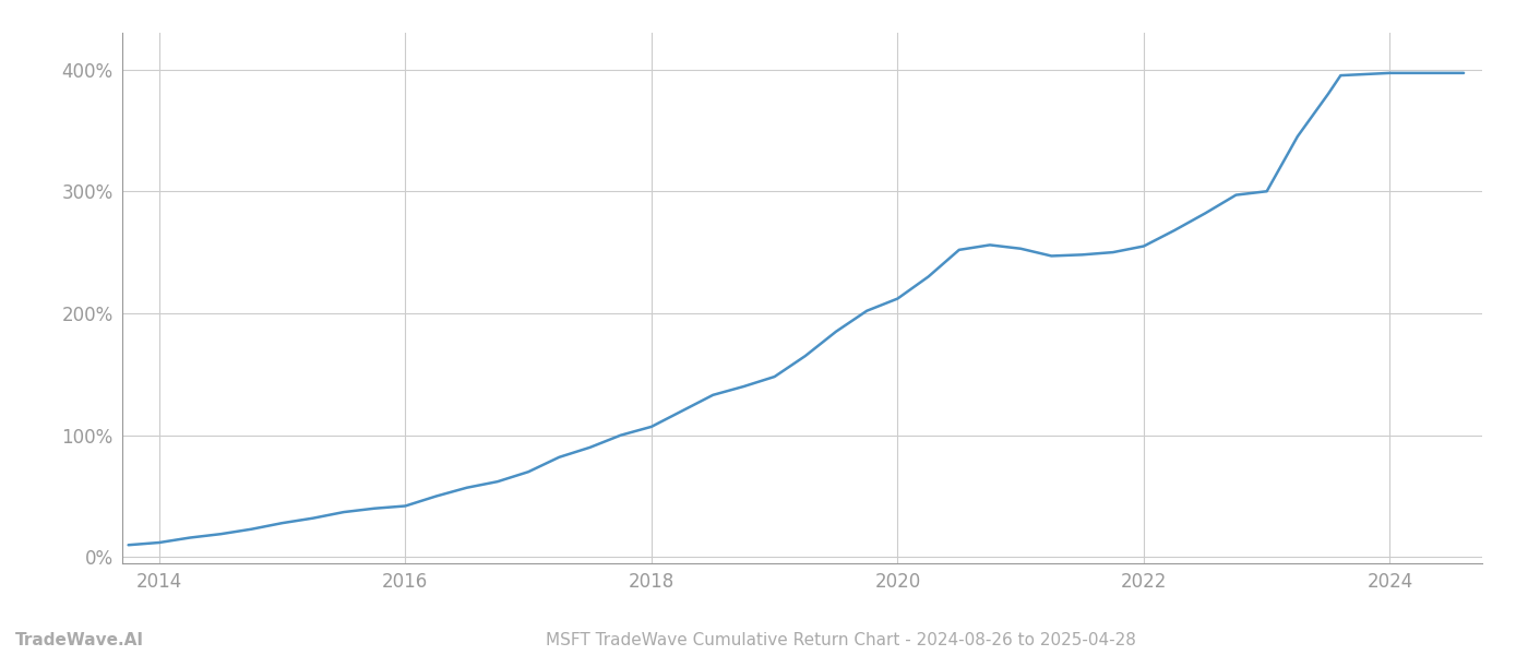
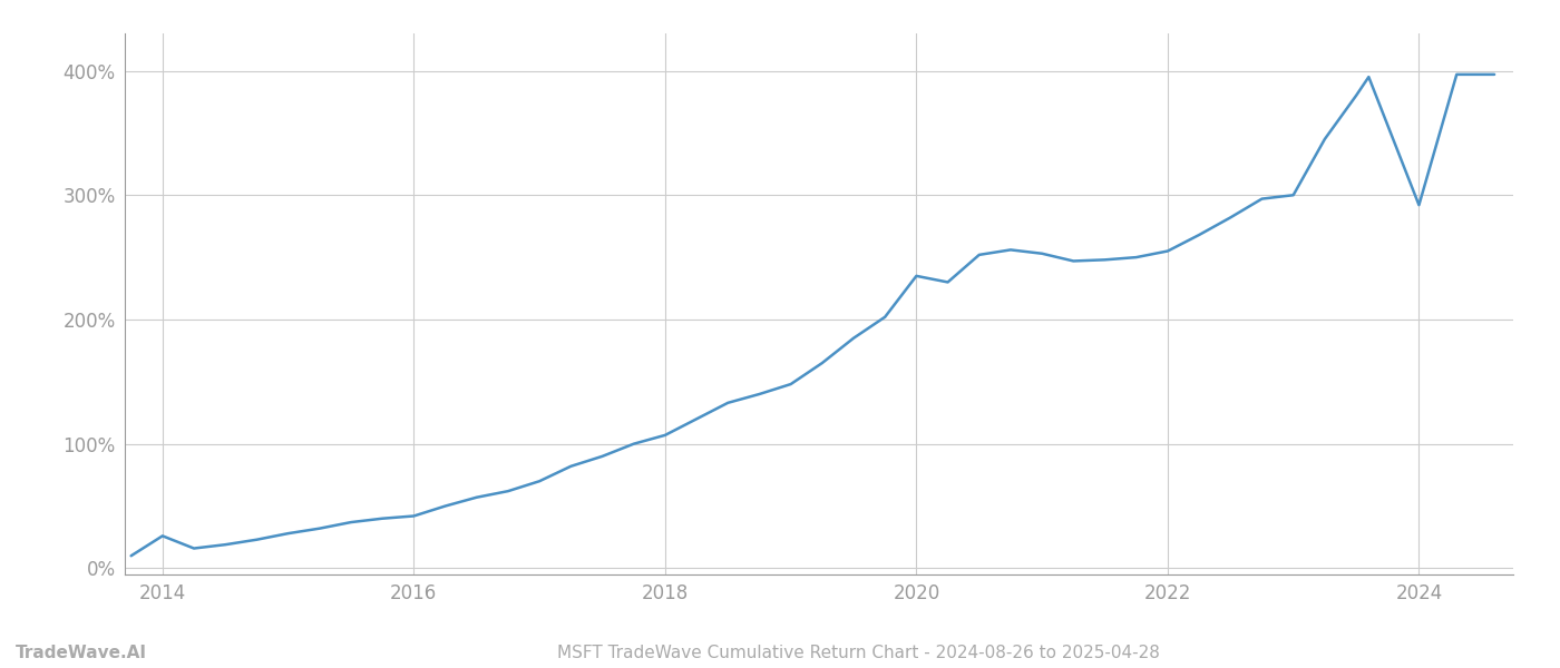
2014: 12% -> 26%
2020: 212% -> 235%
2024: 397% -> 292%
